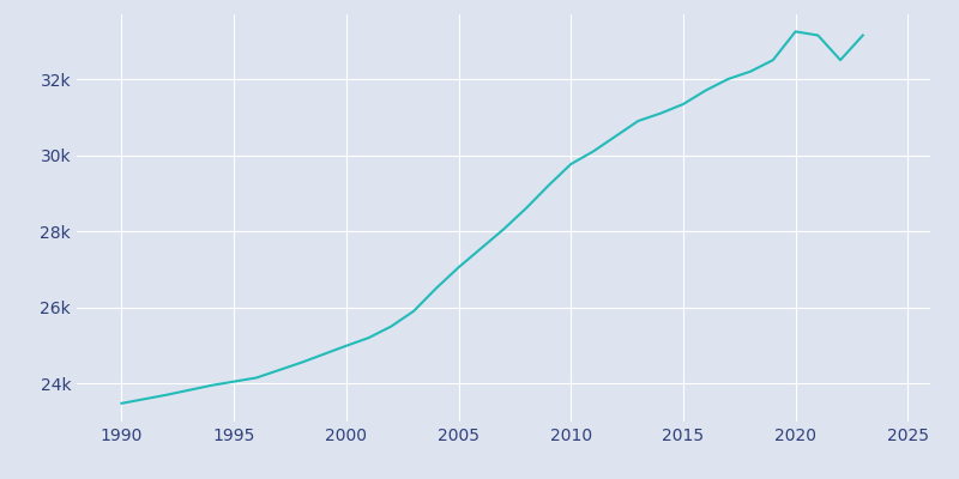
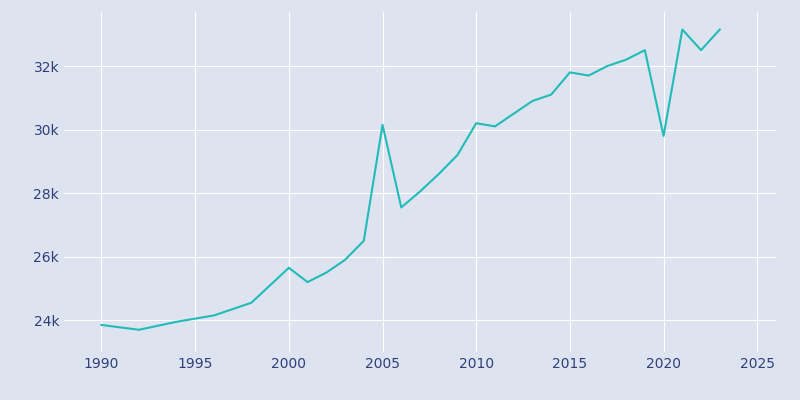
1990: 23.48k -> 23.85k
2000: 24.99k -> 25.65k
2005: 27.05k -> 30.15k
2010: 29.76k -> 30.20k
2015: 31.34k -> 31.80k
2020: 33.25k -> 29.80k
